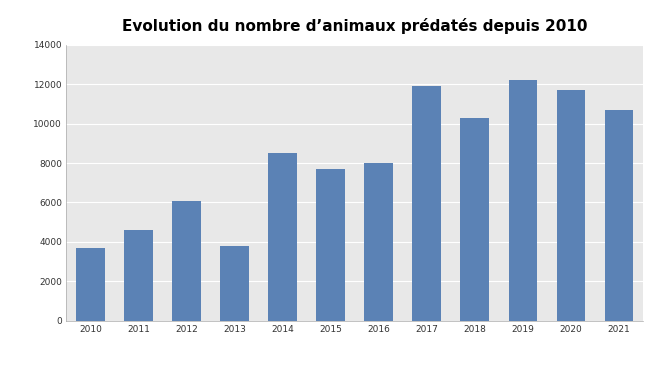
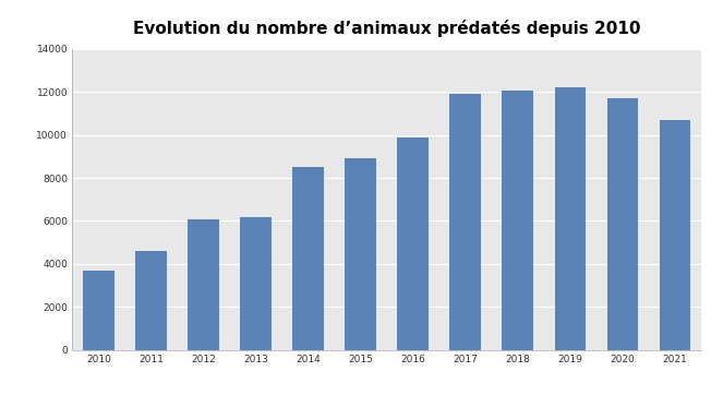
2013: 3800 -> 6200
2015: 7700 -> 8900
2016: 8000 -> 9900
2018: 10300 -> 12000
